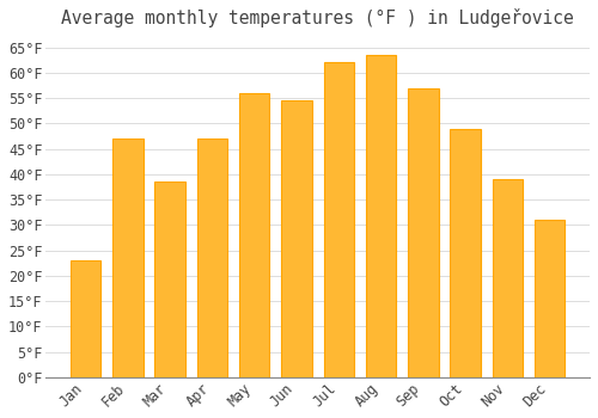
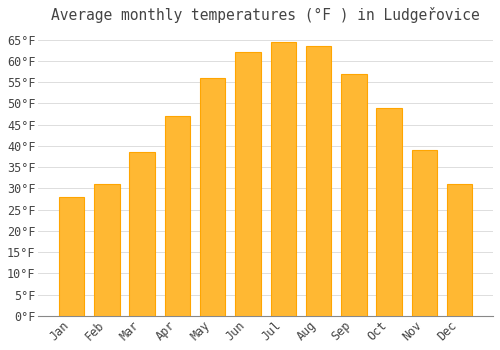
Jan: 23.0°F -> 28.0°F
Feb: 47.0°F -> 31.0°F
Jun: 54.5°F -> 62.0°F
Jul: 62.0°F -> 64.5°F
